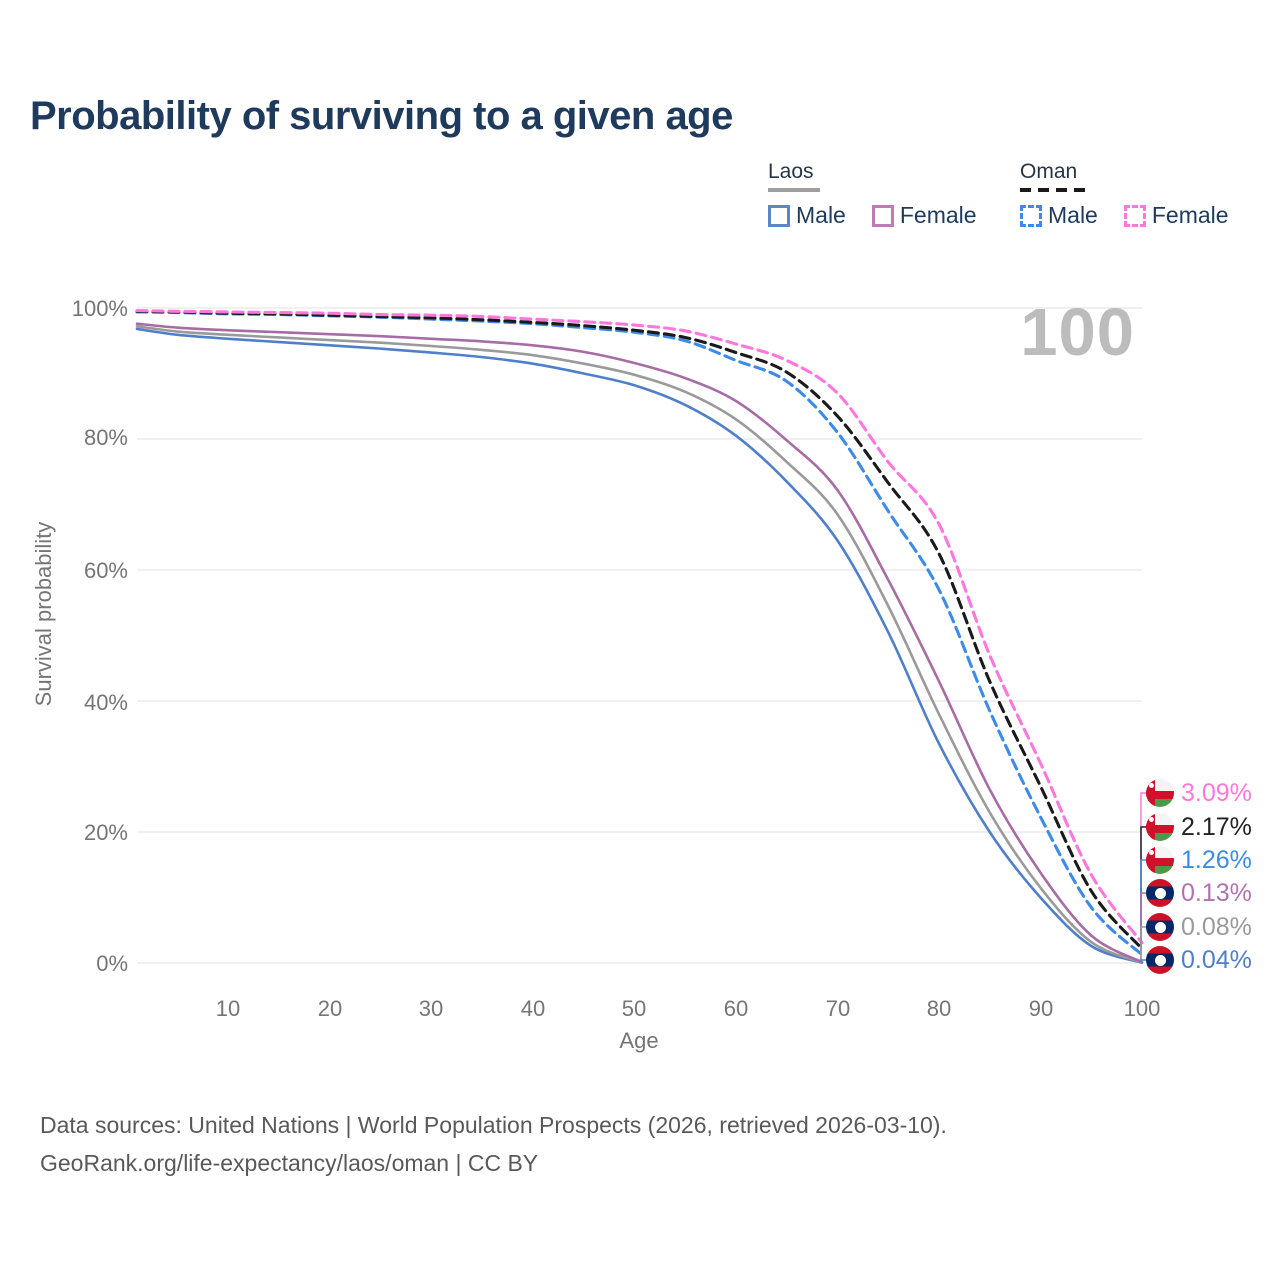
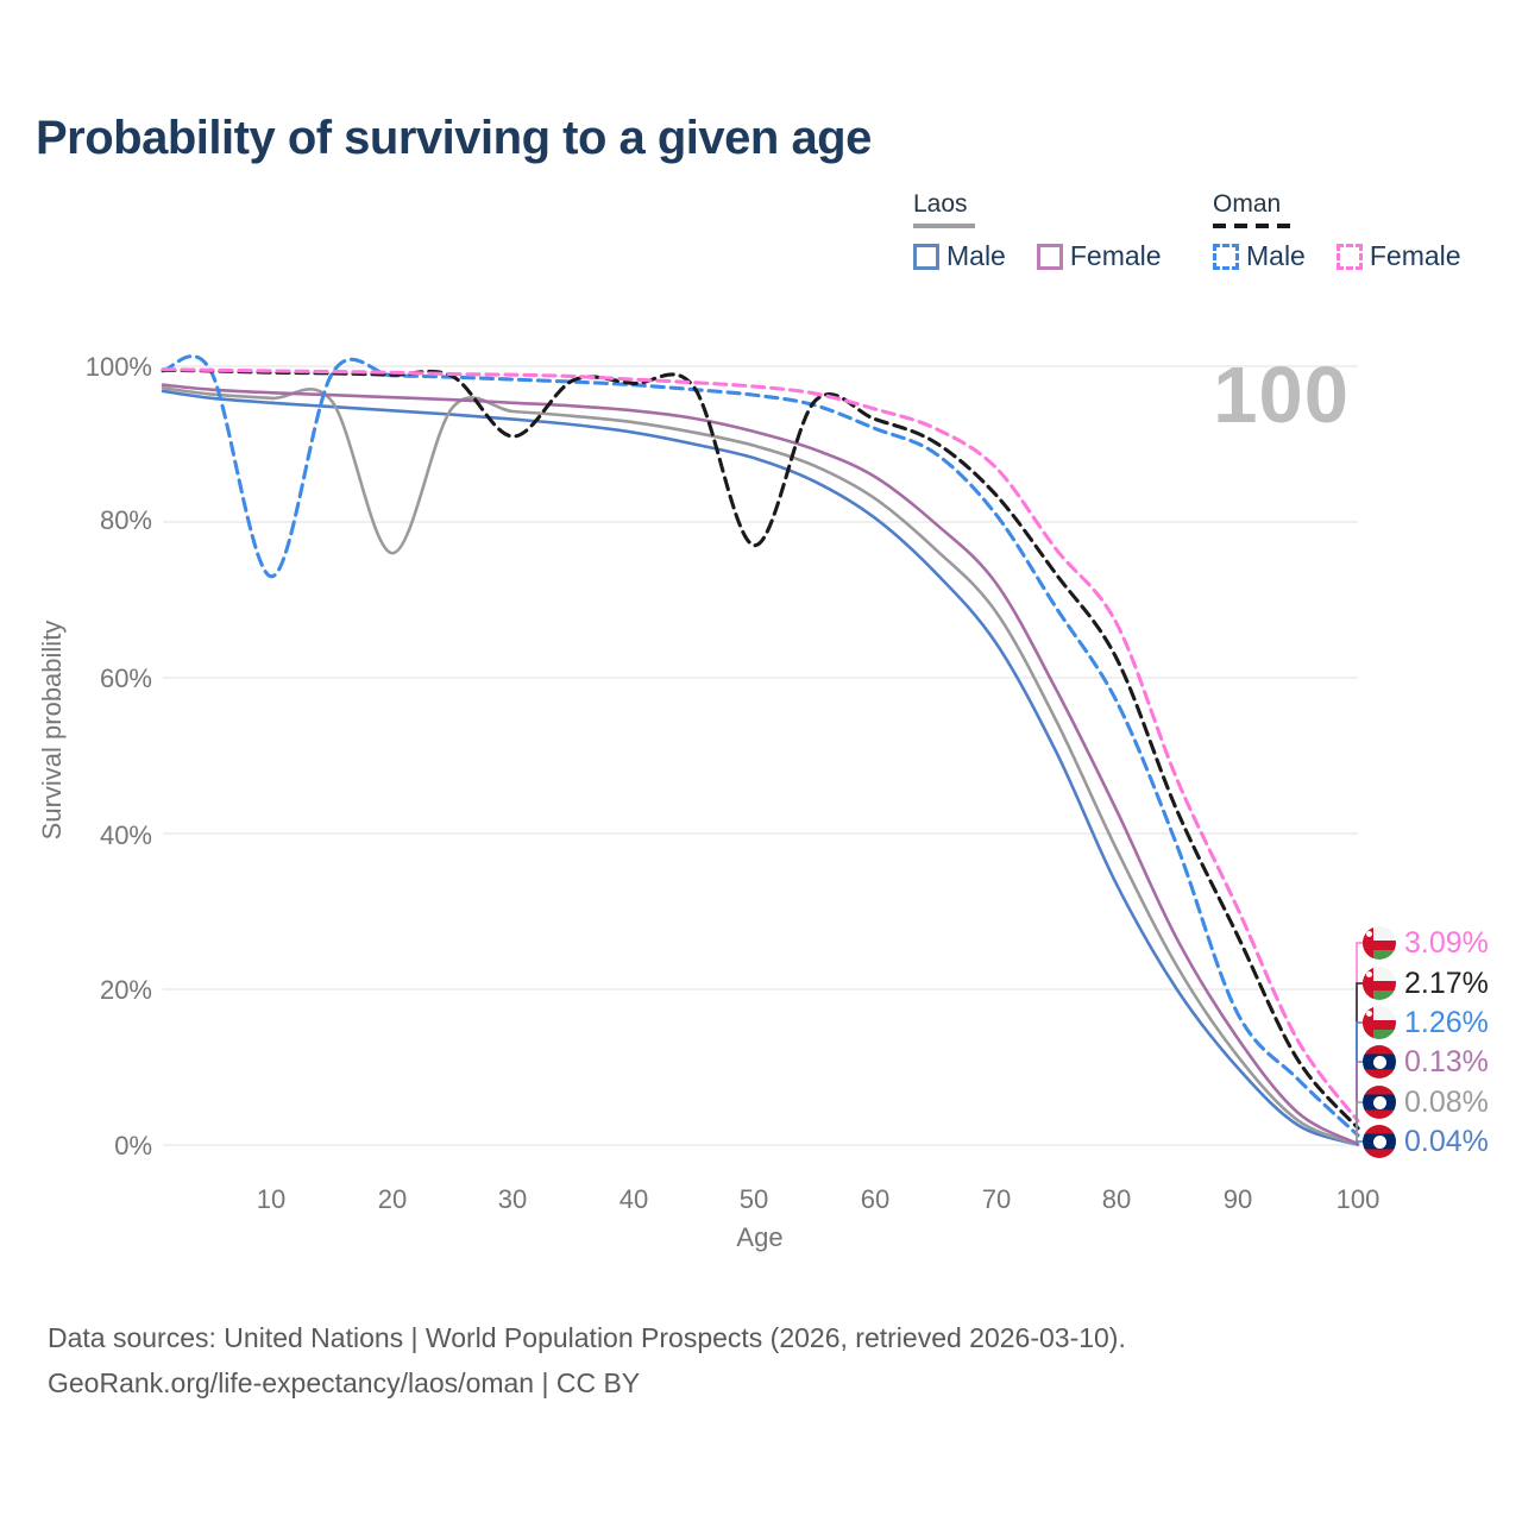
Oman Male/10: 99% -> 73%
Laos/20: 95% -> 76%
Oman/30: 98% -> 91%
Oman/50: 97% -> 77%
Oman Male/90: 22% -> 17%
